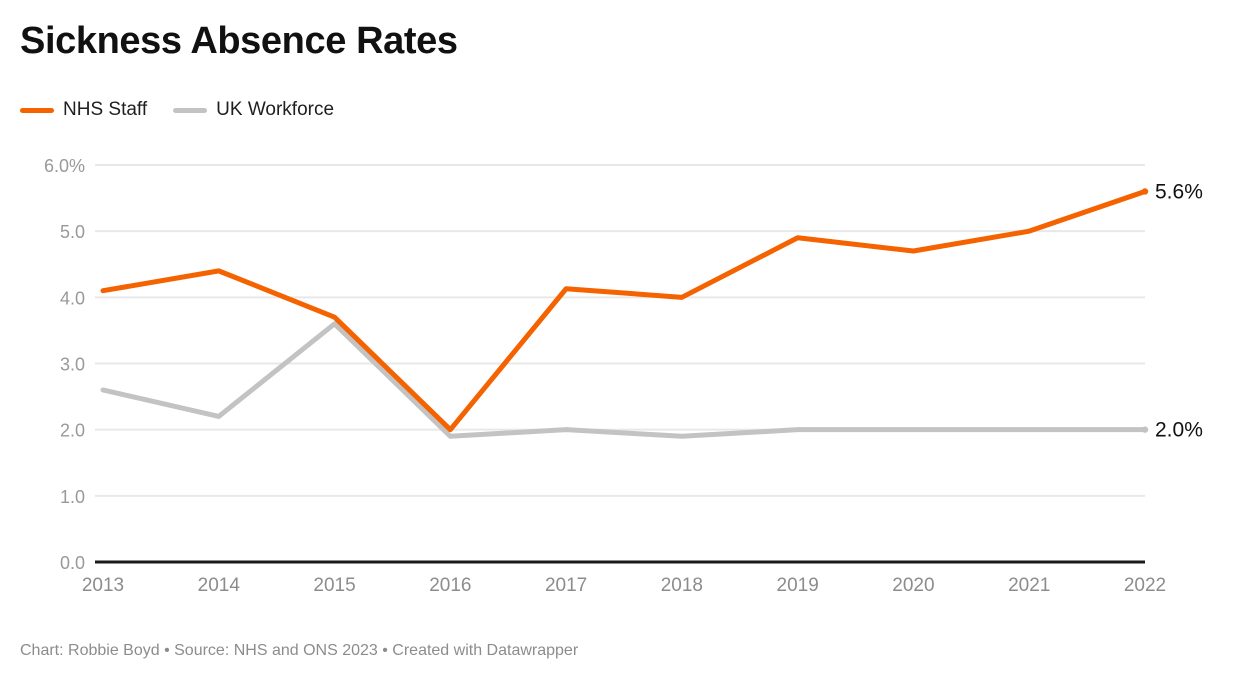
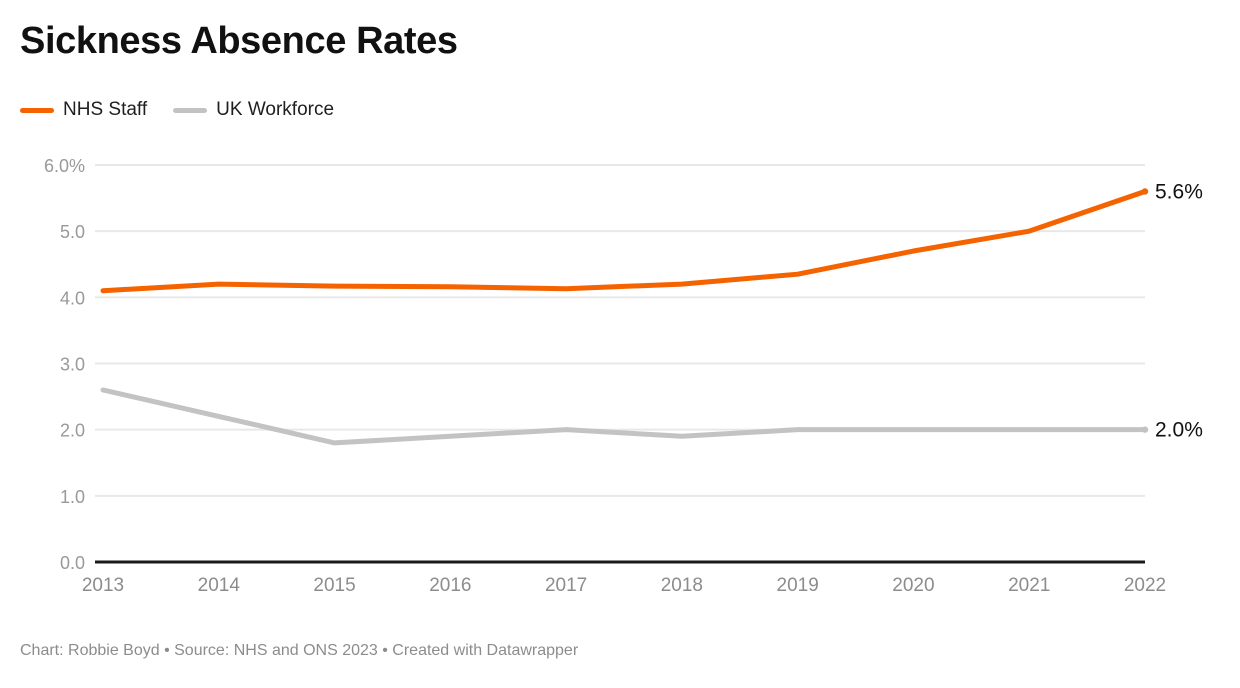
NHS Staff/2014: 4.4% -> 4.2%
NHS Staff/2015: 3.7% -> 4.2%
UK Workforce/2015: 3.6% -> 1.8%
NHS Staff/2016: 2.0% -> 4.2%
NHS Staff/2018: 4.0% -> 4.2%
NHS Staff/2019: 4.9% -> 4.3%
